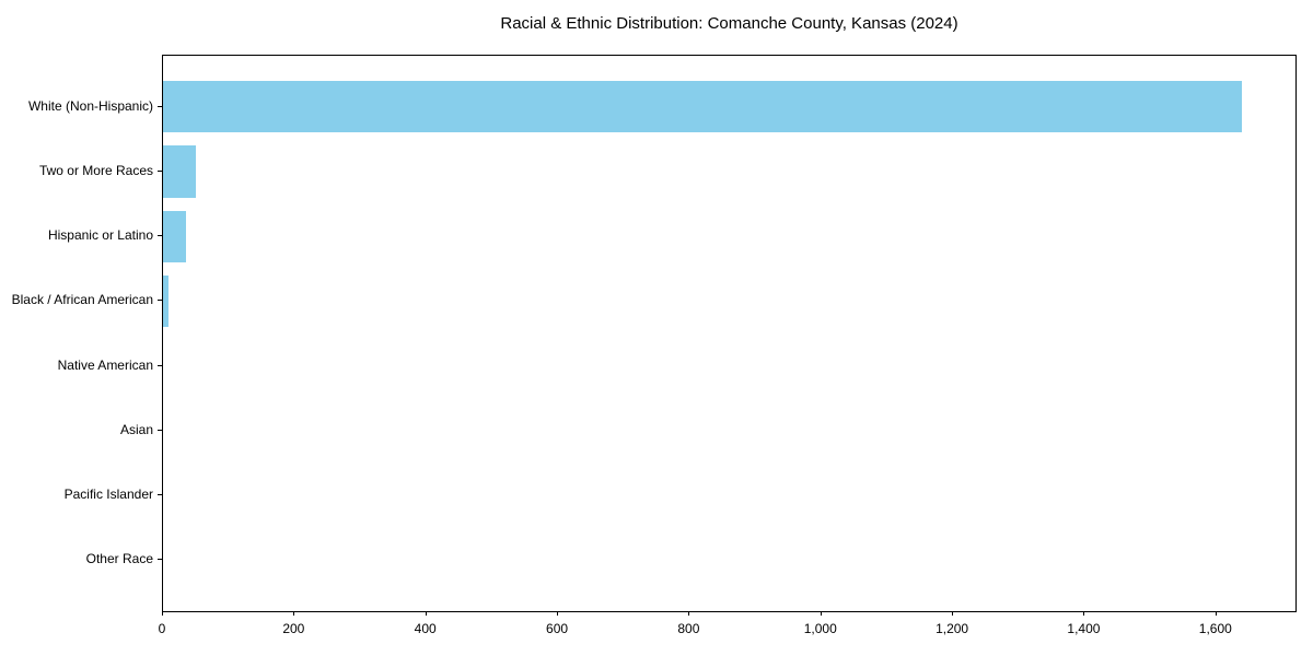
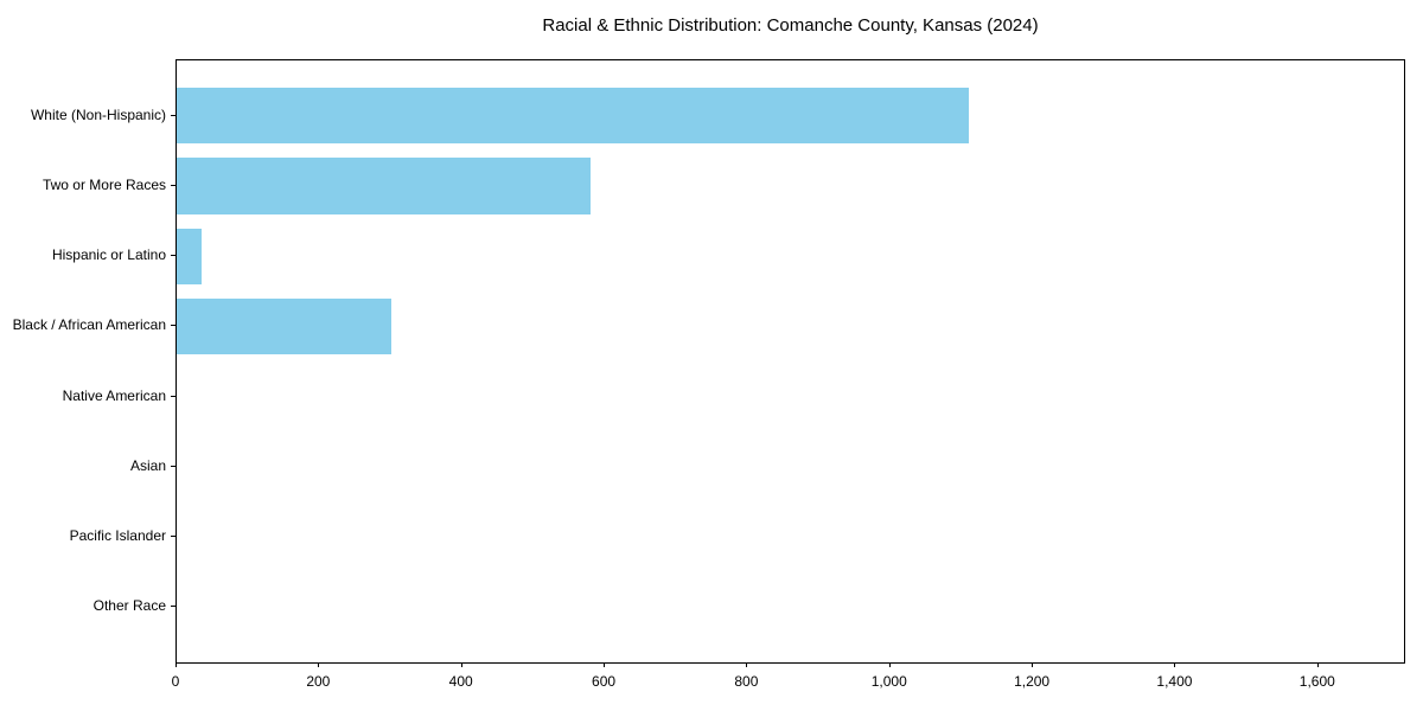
White (Non-Hispanic): 1640 -> 1110
Two or More Races: 50 -> 580
Black / African American: 10 -> 300
